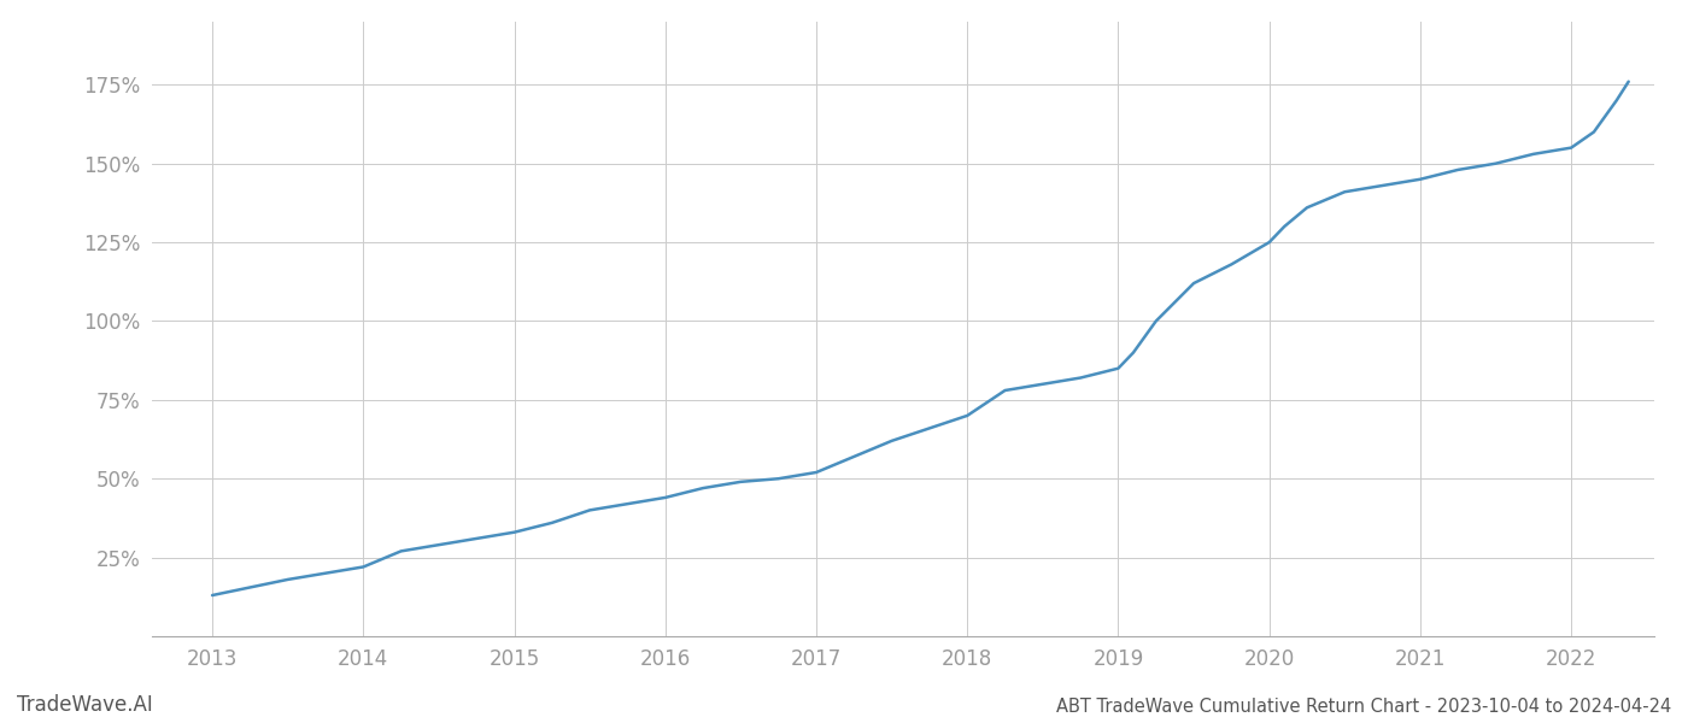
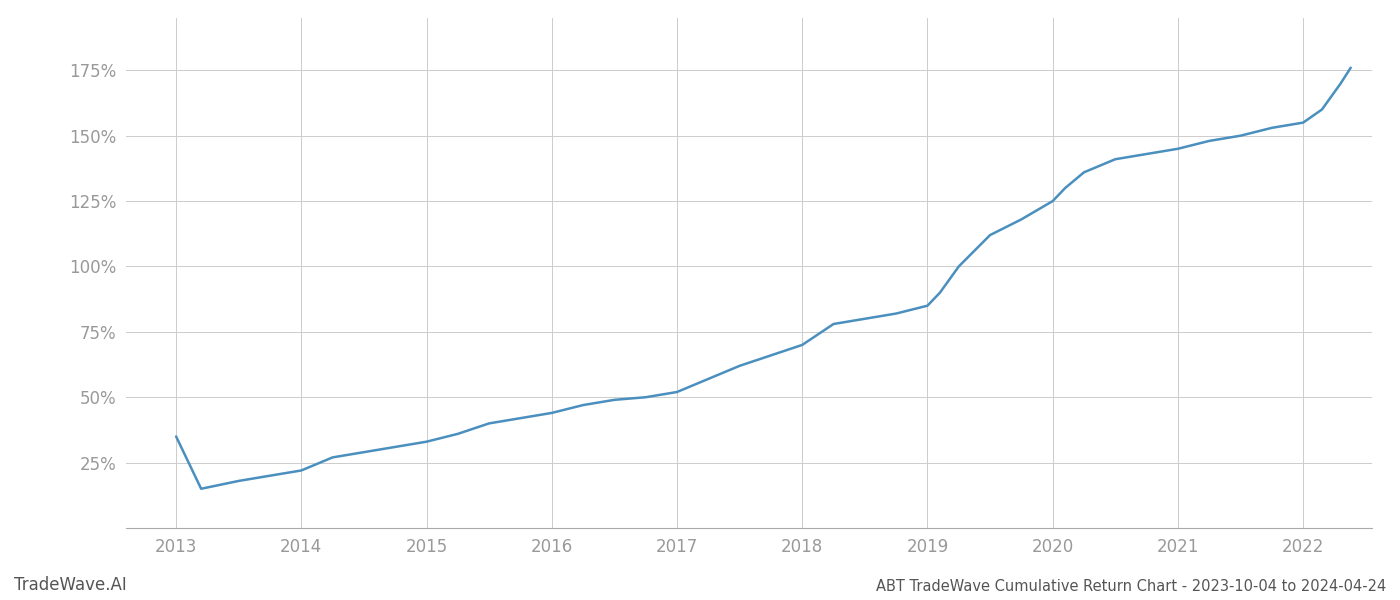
2013: 13% -> 35%
